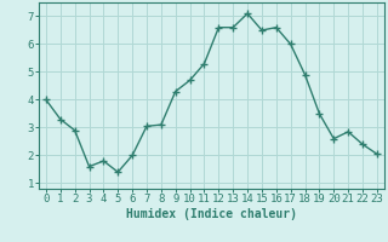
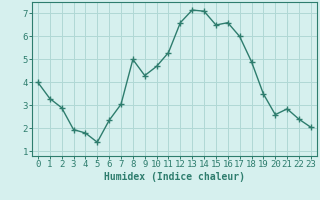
3: 1.60 -> 1.95
6: 2.00 -> 2.35
8: 3.10 -> 5.00
13: 6.60 -> 7.15
